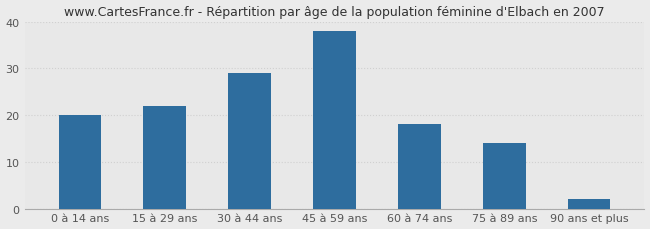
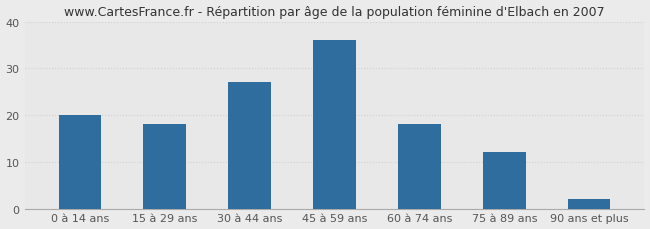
15 à 29 ans: 22 -> 18
30 à 44 ans: 29 -> 27
45 à 59 ans: 38 -> 36
75 à 89 ans: 14 -> 12
